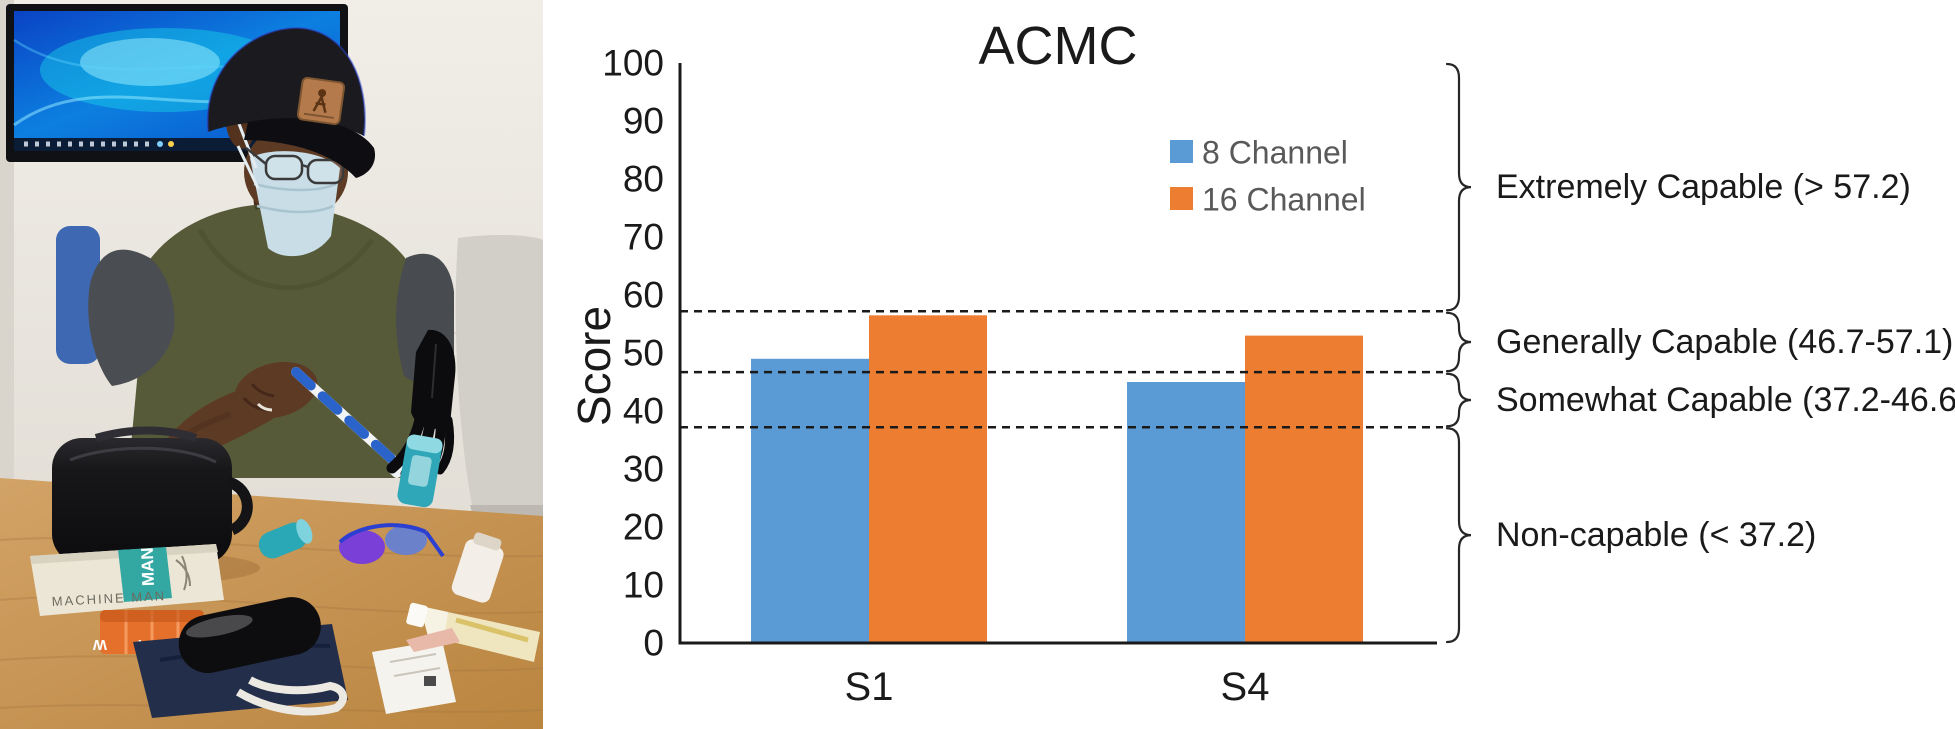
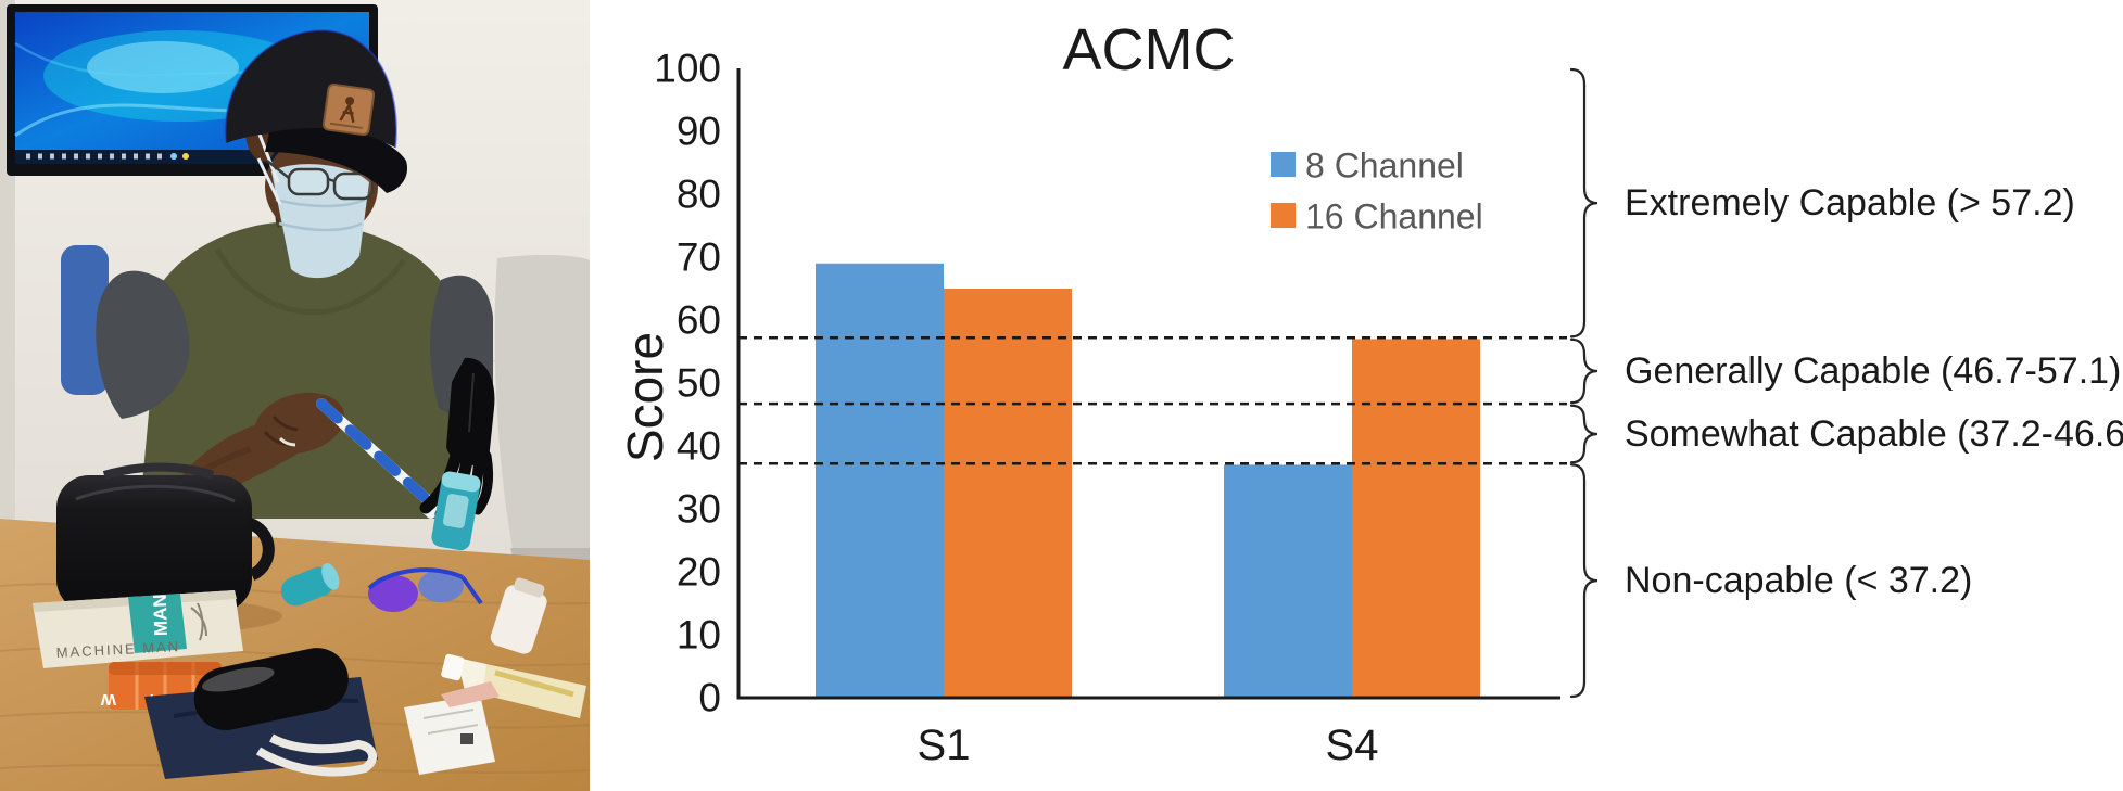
8 Channel/S1: 49 -> 69
16 Channel/S1: 56 -> 65
8 Channel/S4: 45 -> 37
16 Channel/S4: 53 -> 57
